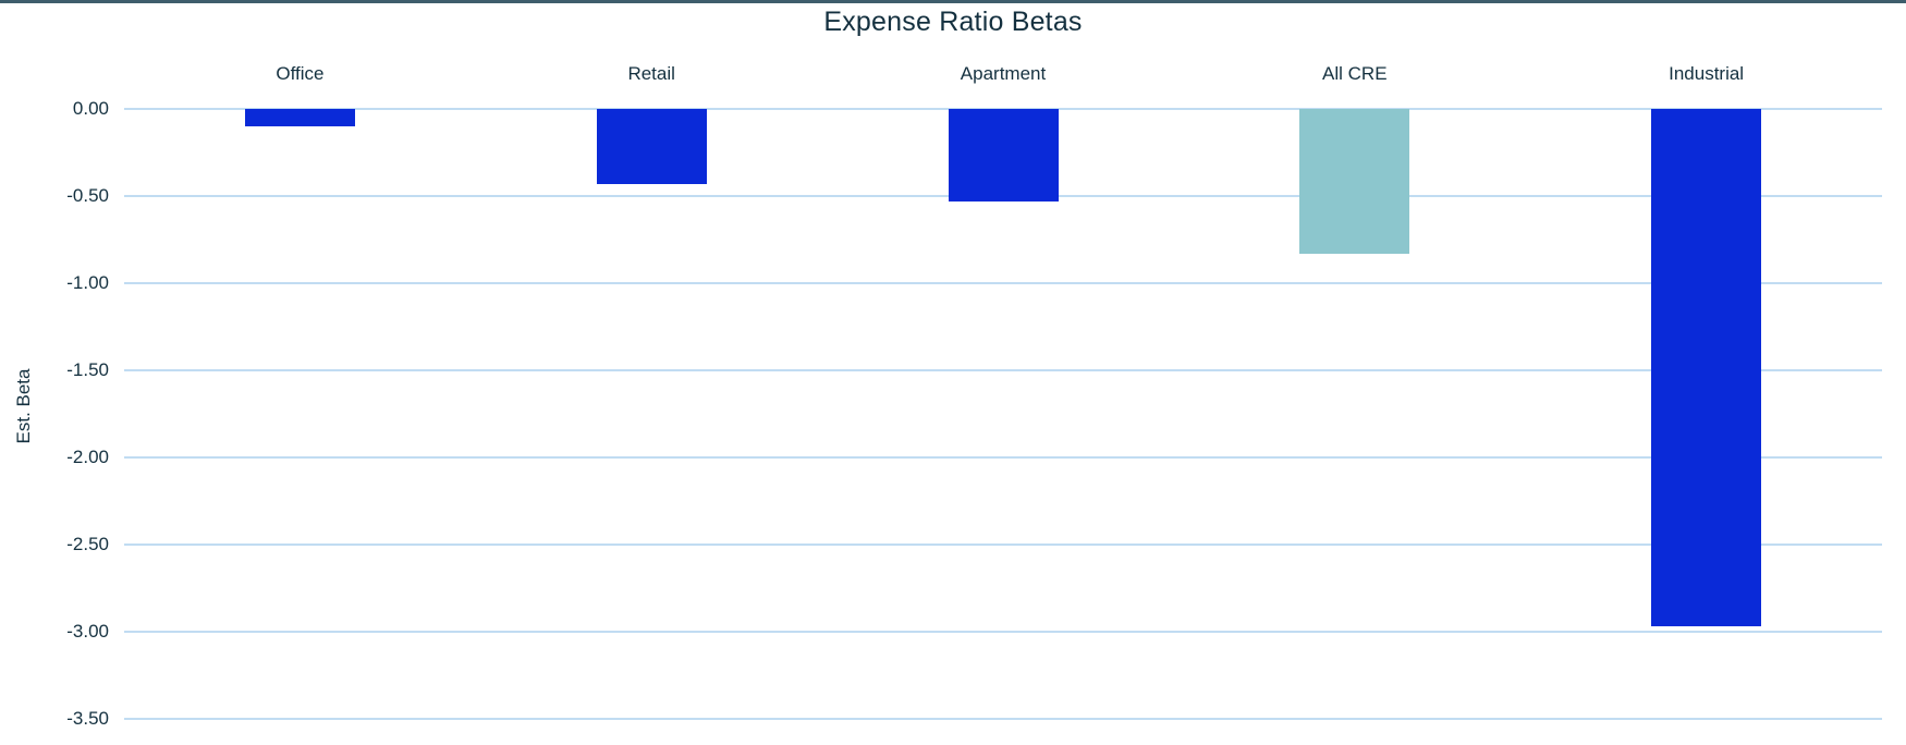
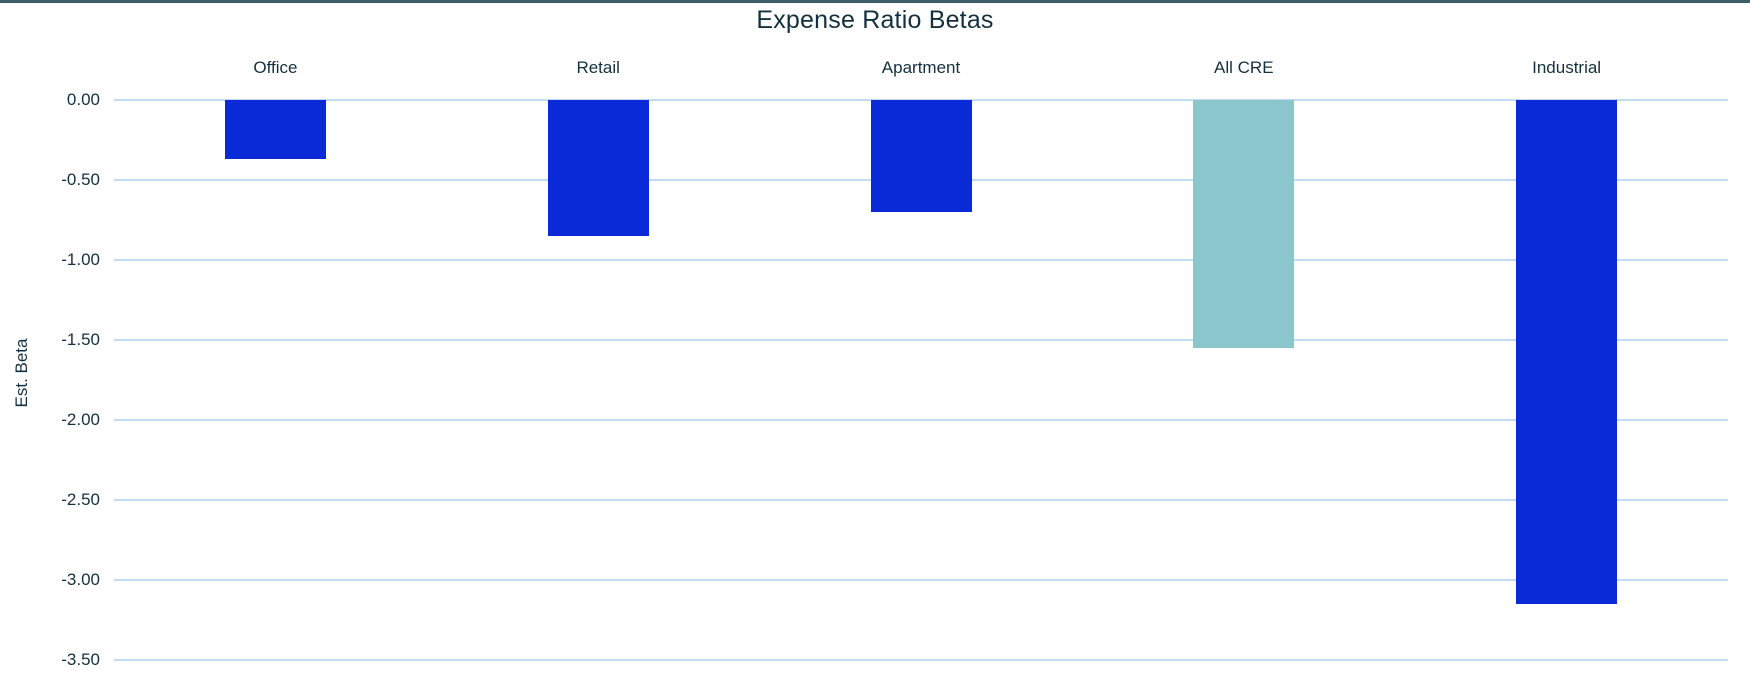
Office: -0.10 -> -0.37
Retail: -0.43 -> -0.85
Apartment: -0.53 -> -0.70
All CRE: -0.83 -> -1.55
Industrial: -2.97 -> -3.15
